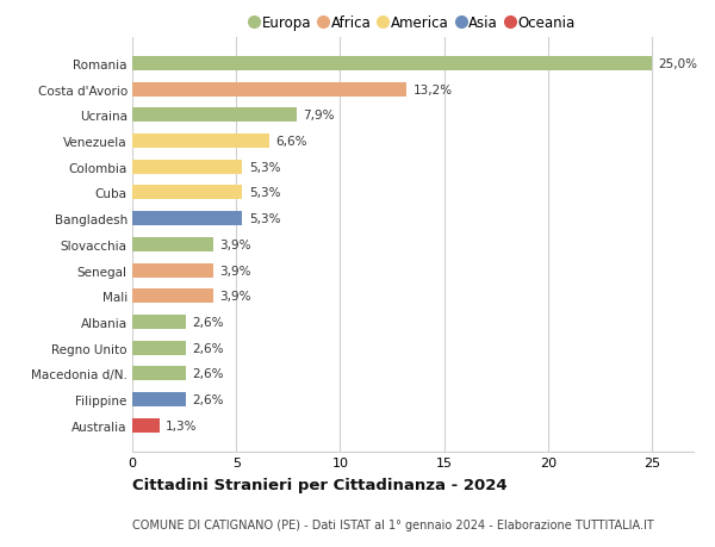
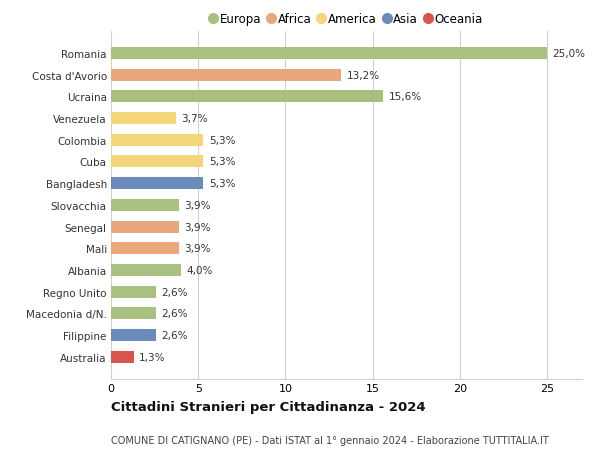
Ucraina: 7,9% -> 15,6%
Venezuela: 6,6% -> 3,7%
Albania: 2,6% -> 4,0%
